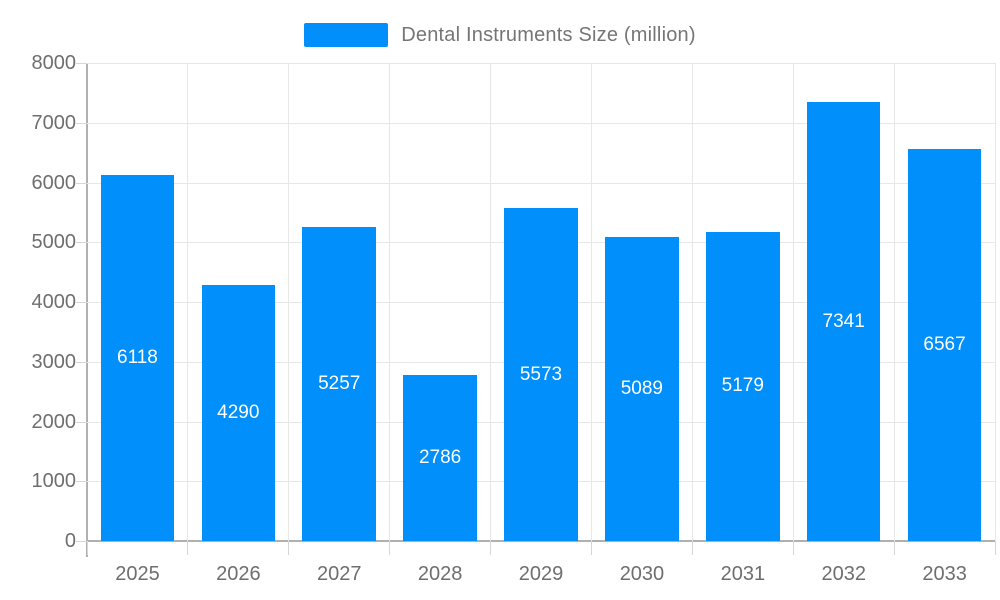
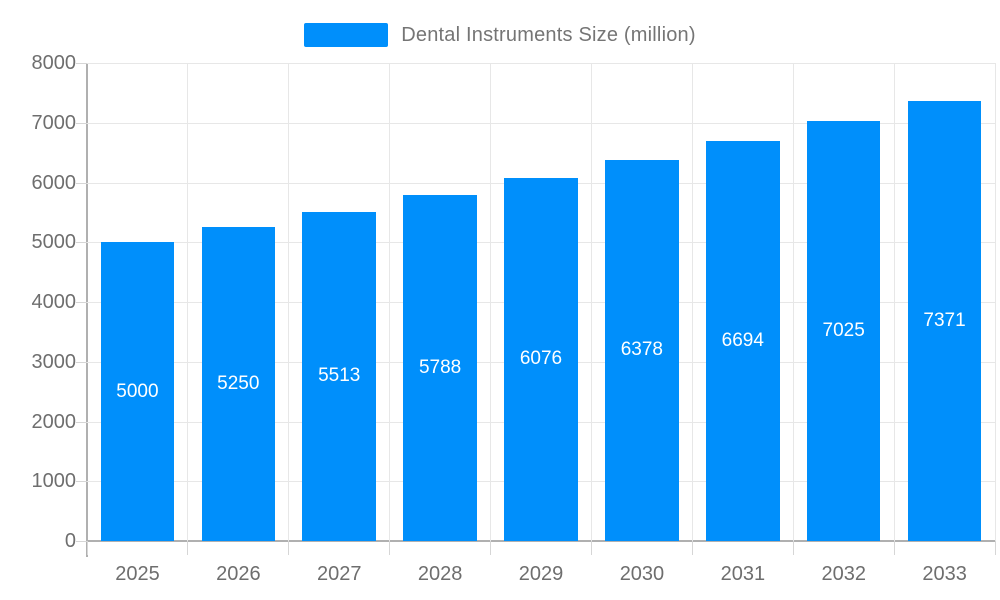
2025: 6118 -> 5000
2026: 4290 -> 5250
2027: 5257 -> 5513
2028: 2786 -> 5788
2029: 5573 -> 6076
2030: 5089 -> 6378
2031: 5179 -> 6694
2032: 7341 -> 7025
2033: 6567 -> 7371
